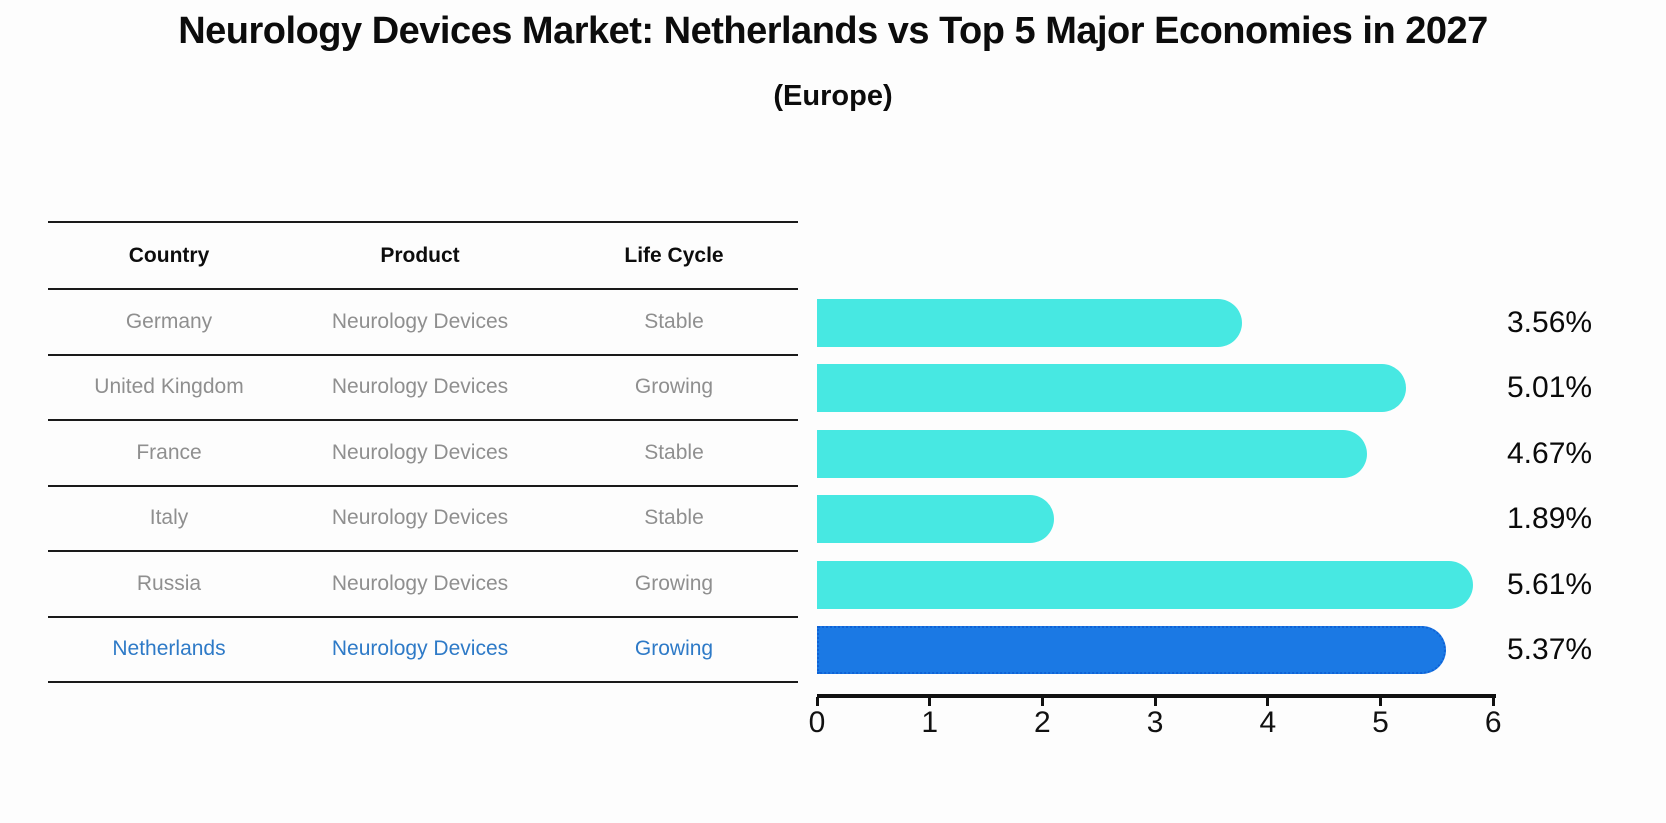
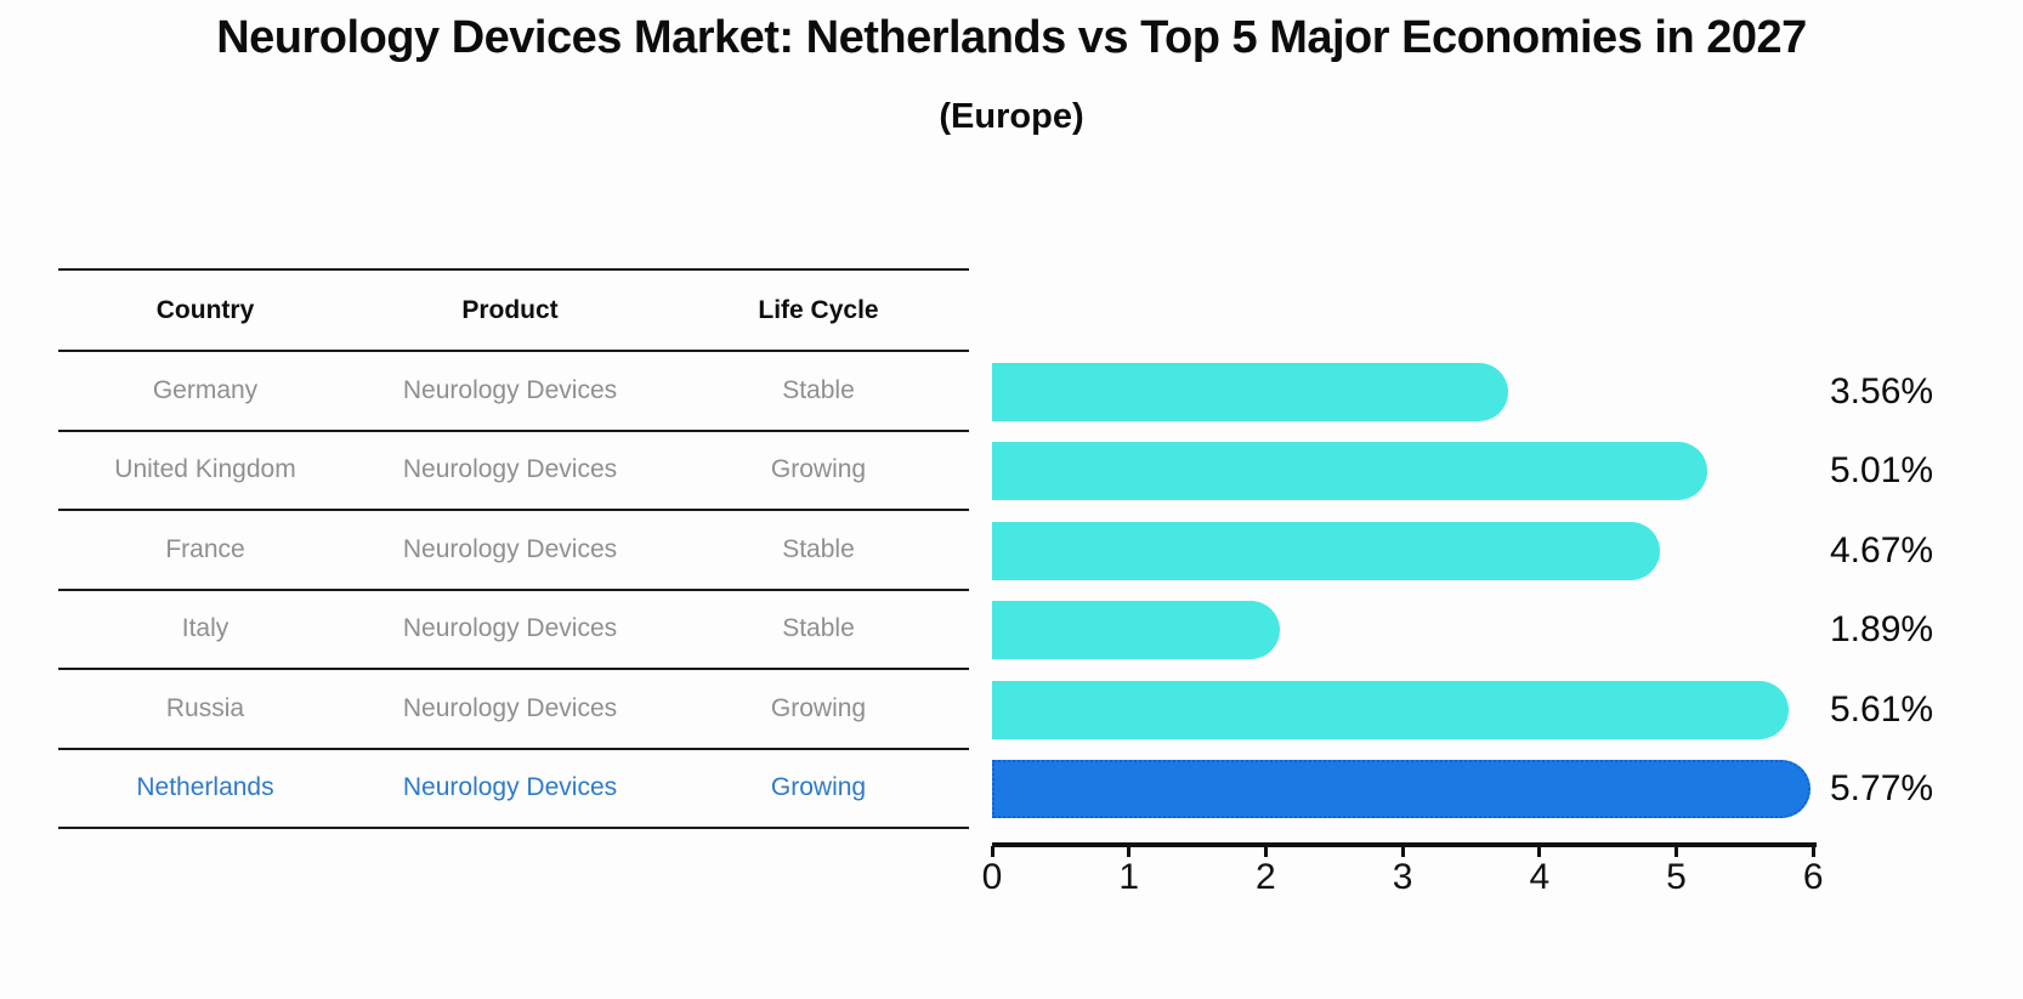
Netherlands: 5.37% -> 5.77%
